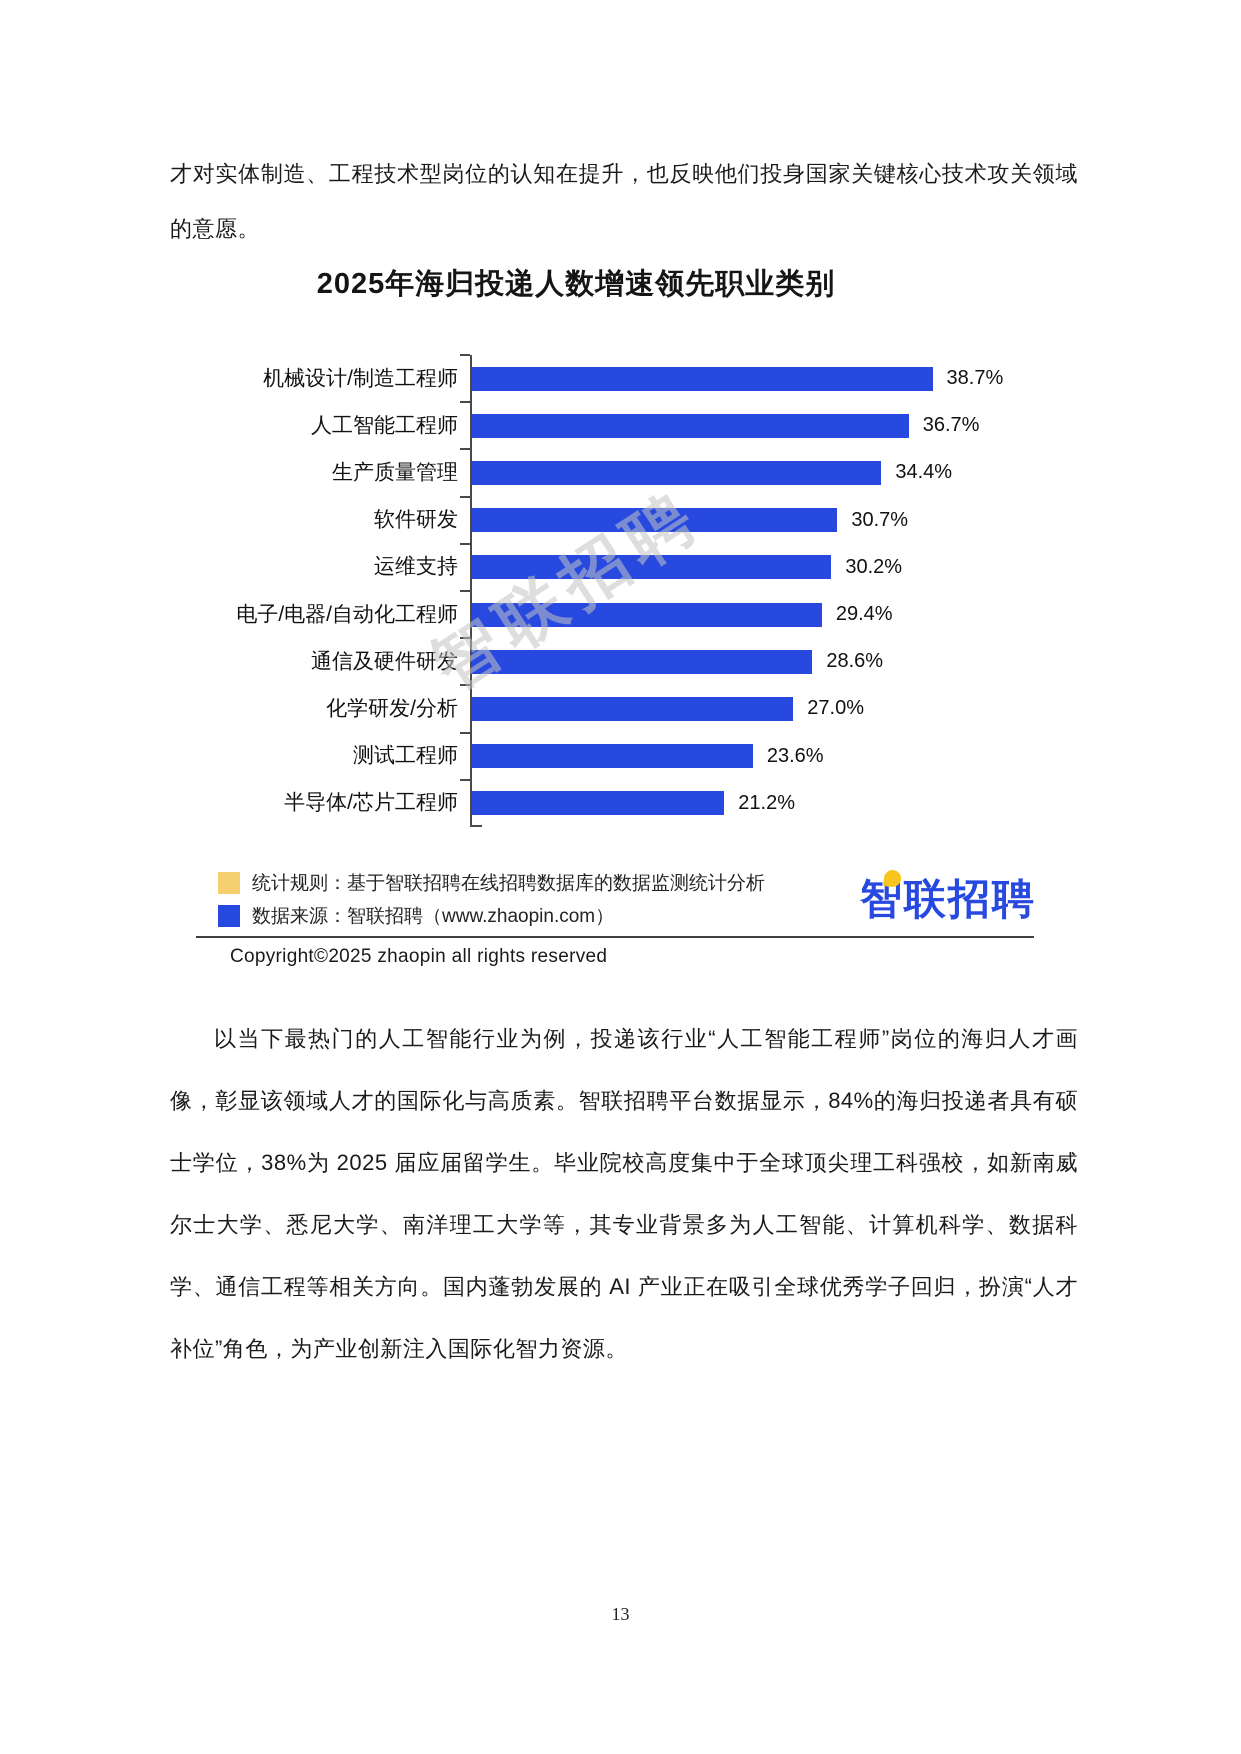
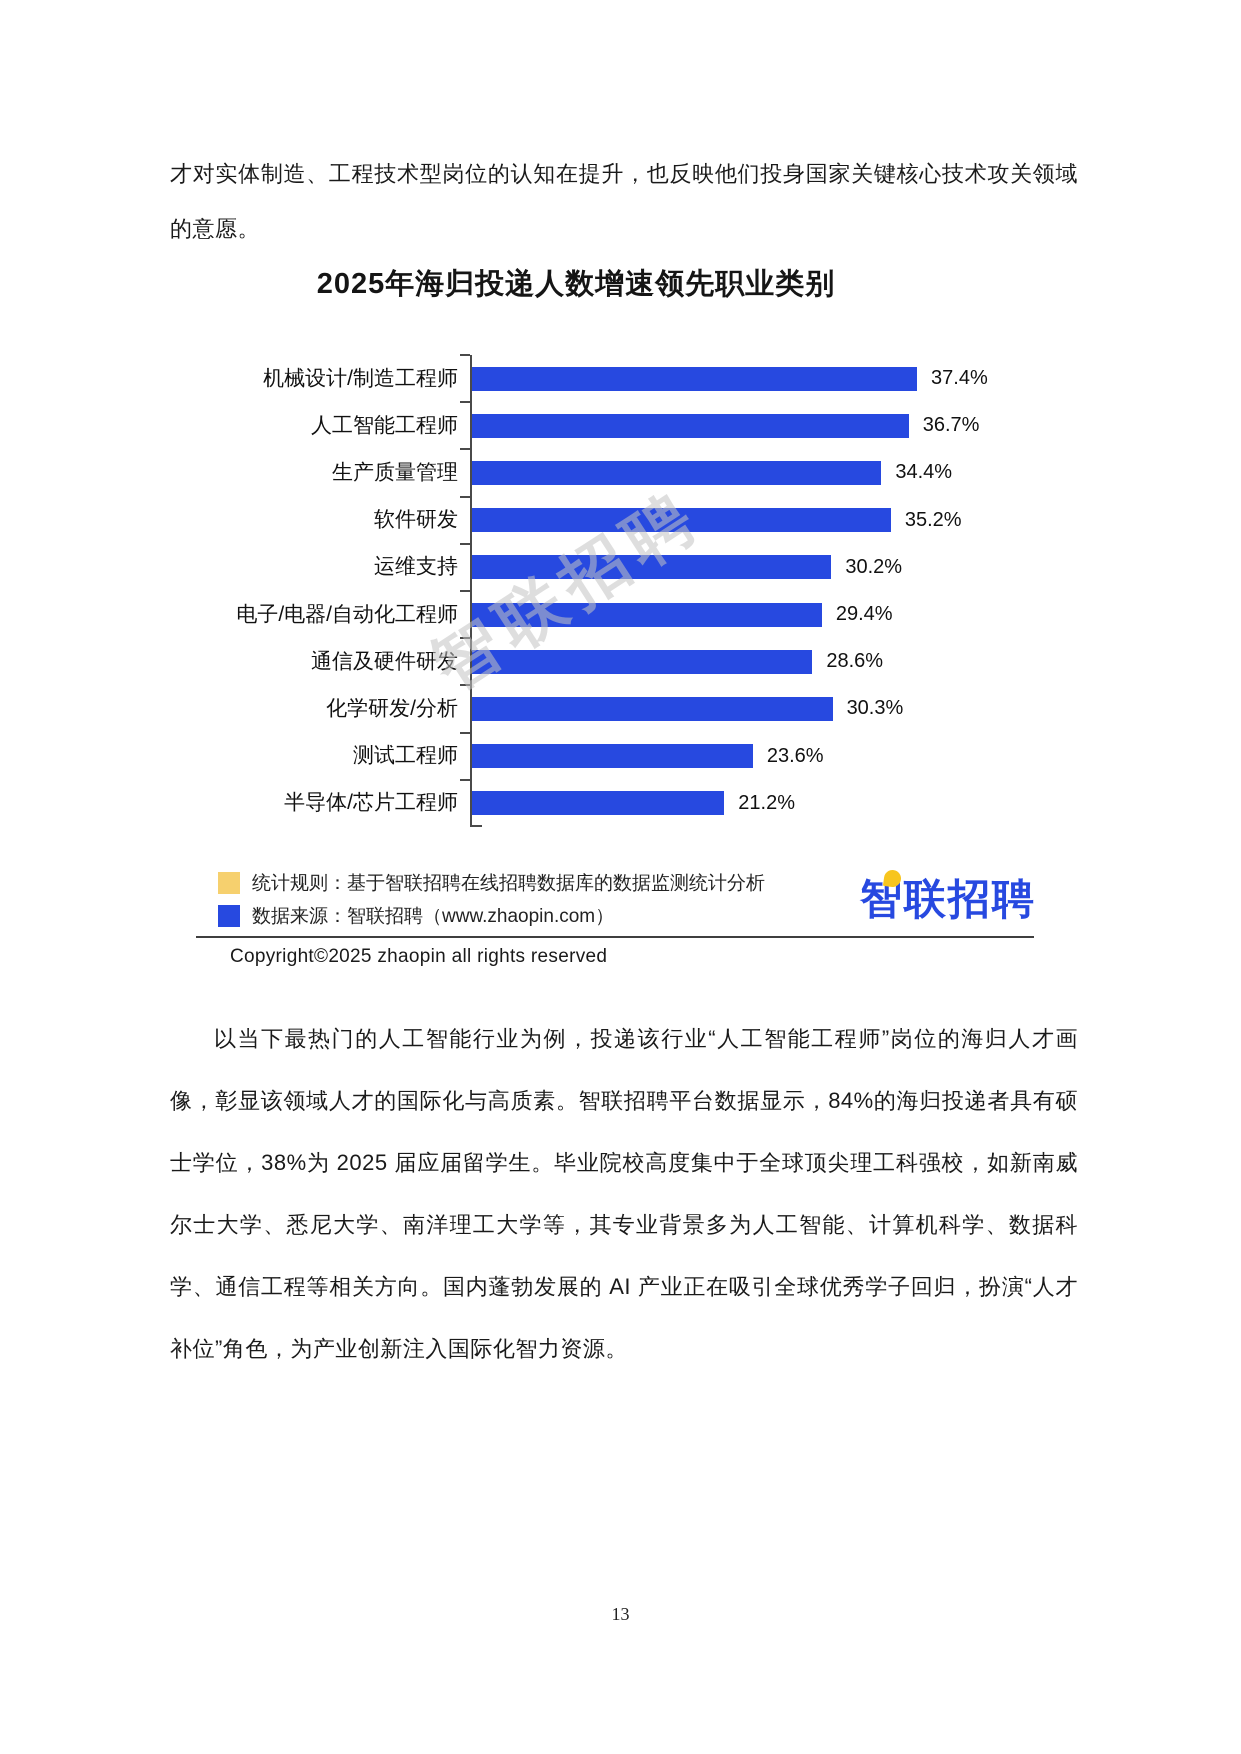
机械设计/制造工程师: 38.7% -> 37.4%
软件研发: 30.7% -> 35.2%
化学研发/分析: 27.0% -> 30.3%
